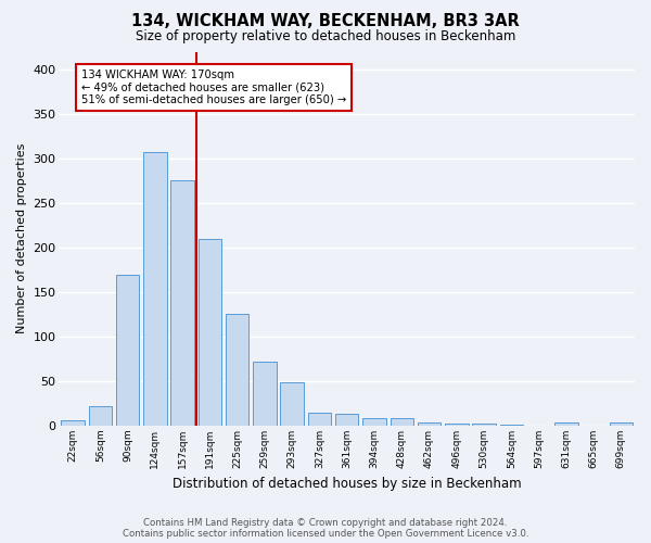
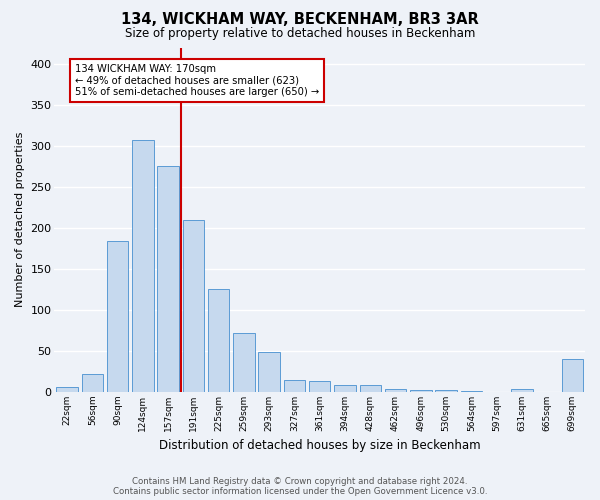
90sqm: 170 -> 184
699sqm: 4 -> 40
